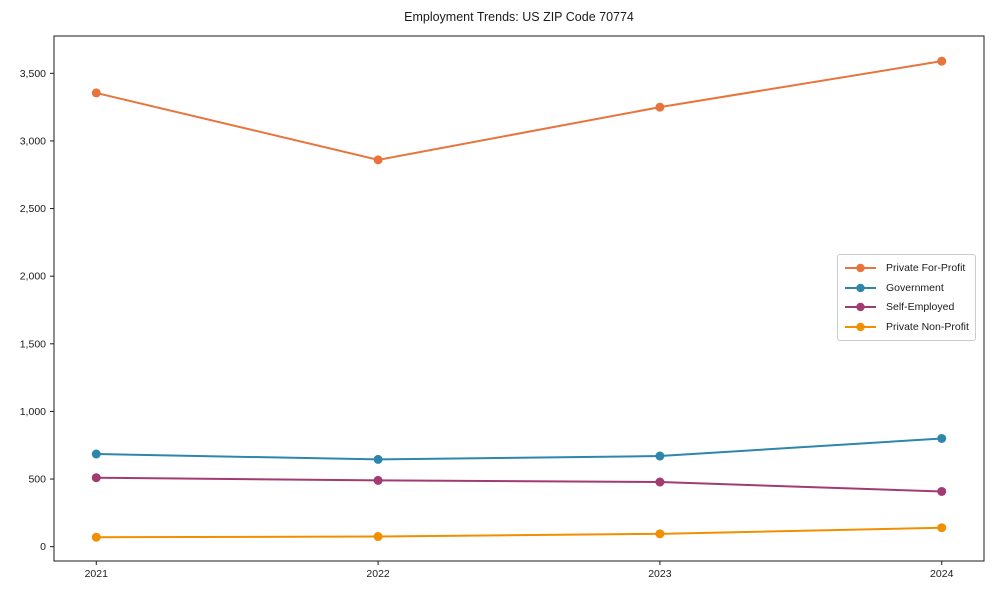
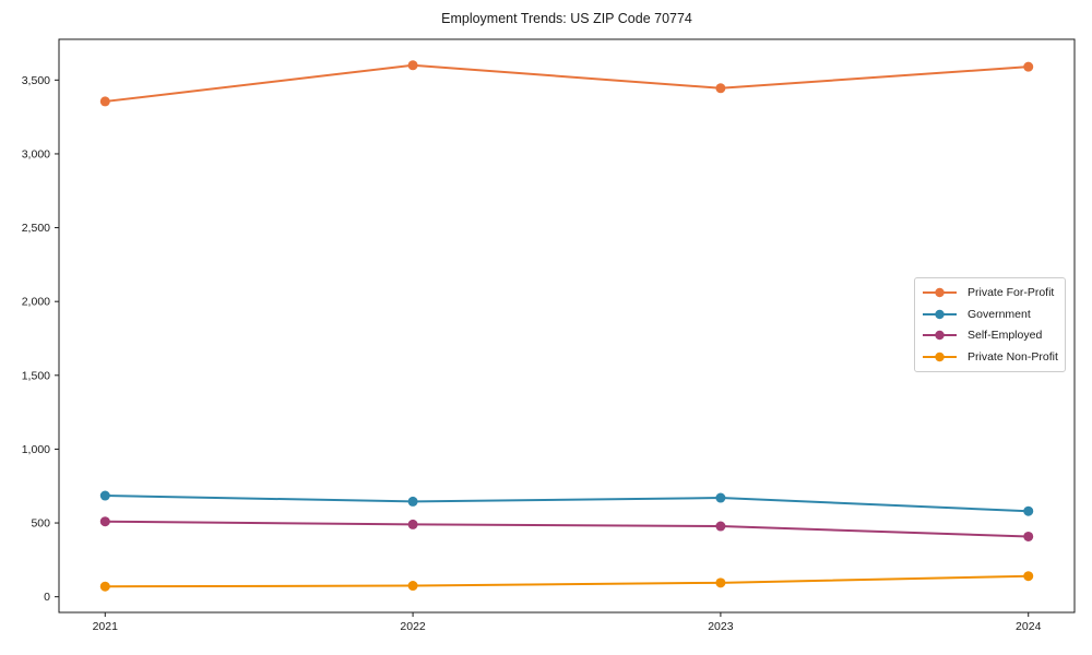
Private For-Profit/2022: 2860 -> 3600
Private For-Profit/2023: 3250 -> 3440
Government/2024: 800 -> 580
